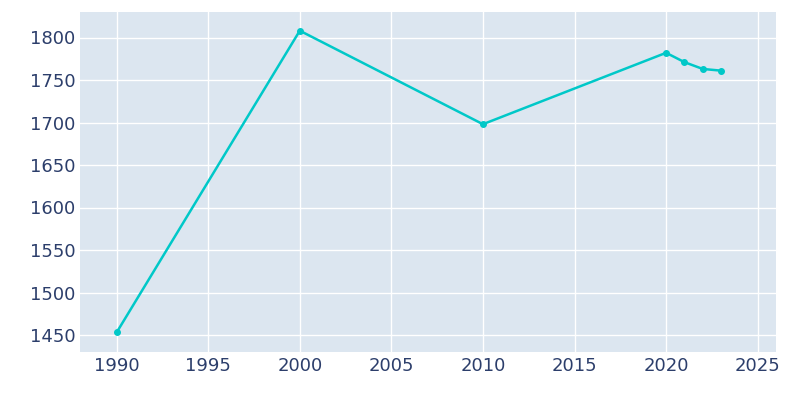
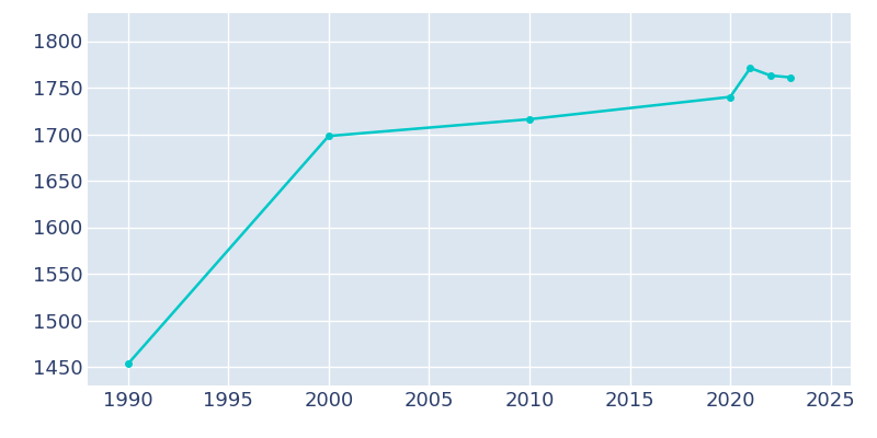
2000: 1808 -> 1698
2010: 1698 -> 1716
2020: 1782 -> 1740
